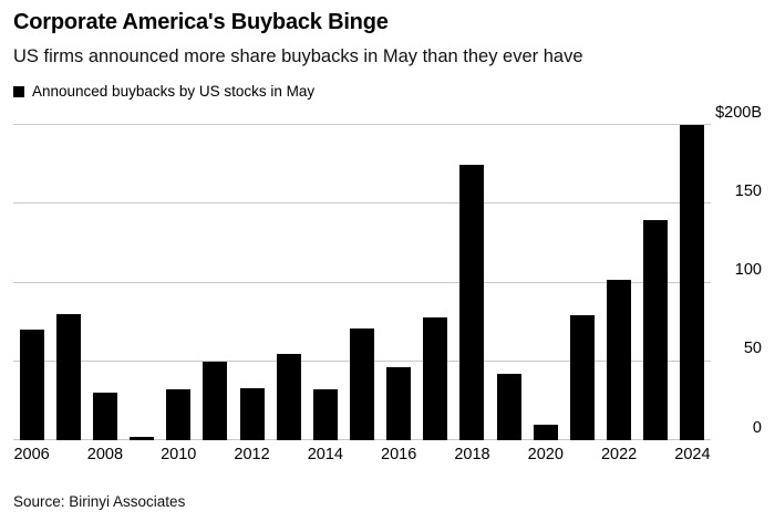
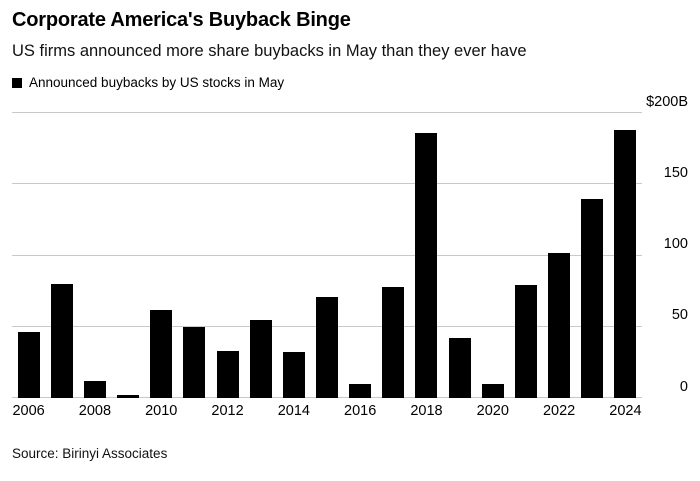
2006: $70B -> $46B
2008: $30B -> $12B
2010: $32B -> $62B
2016: $46B -> $10B
2018: $175B -> $186B
2024: $200B -> $188B
